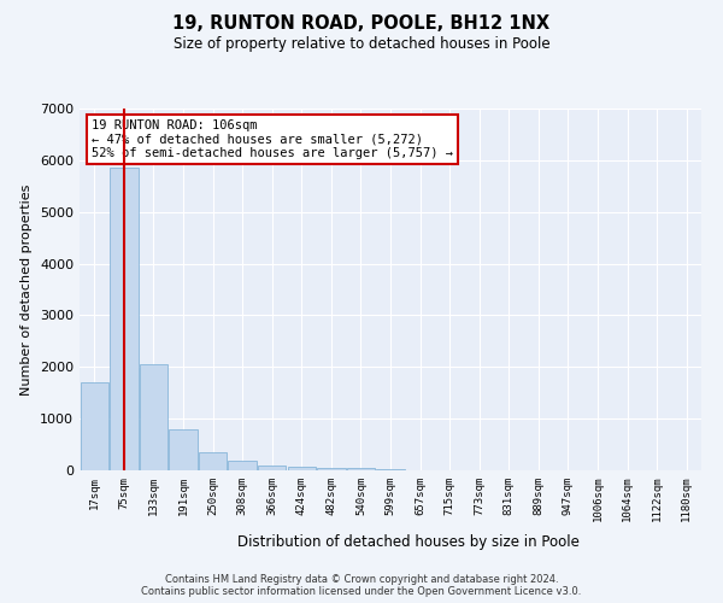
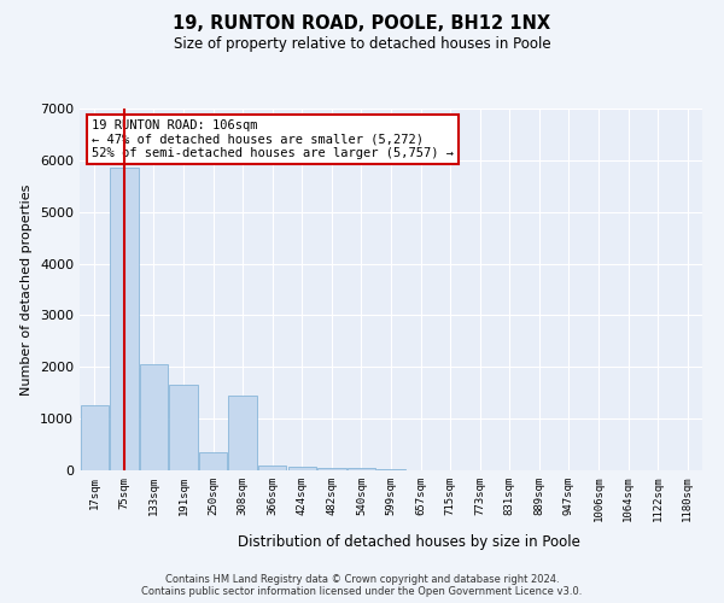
17sqm: 1700 -> 1250
191sqm: 800 -> 1650
308sqm: 190 -> 1450
